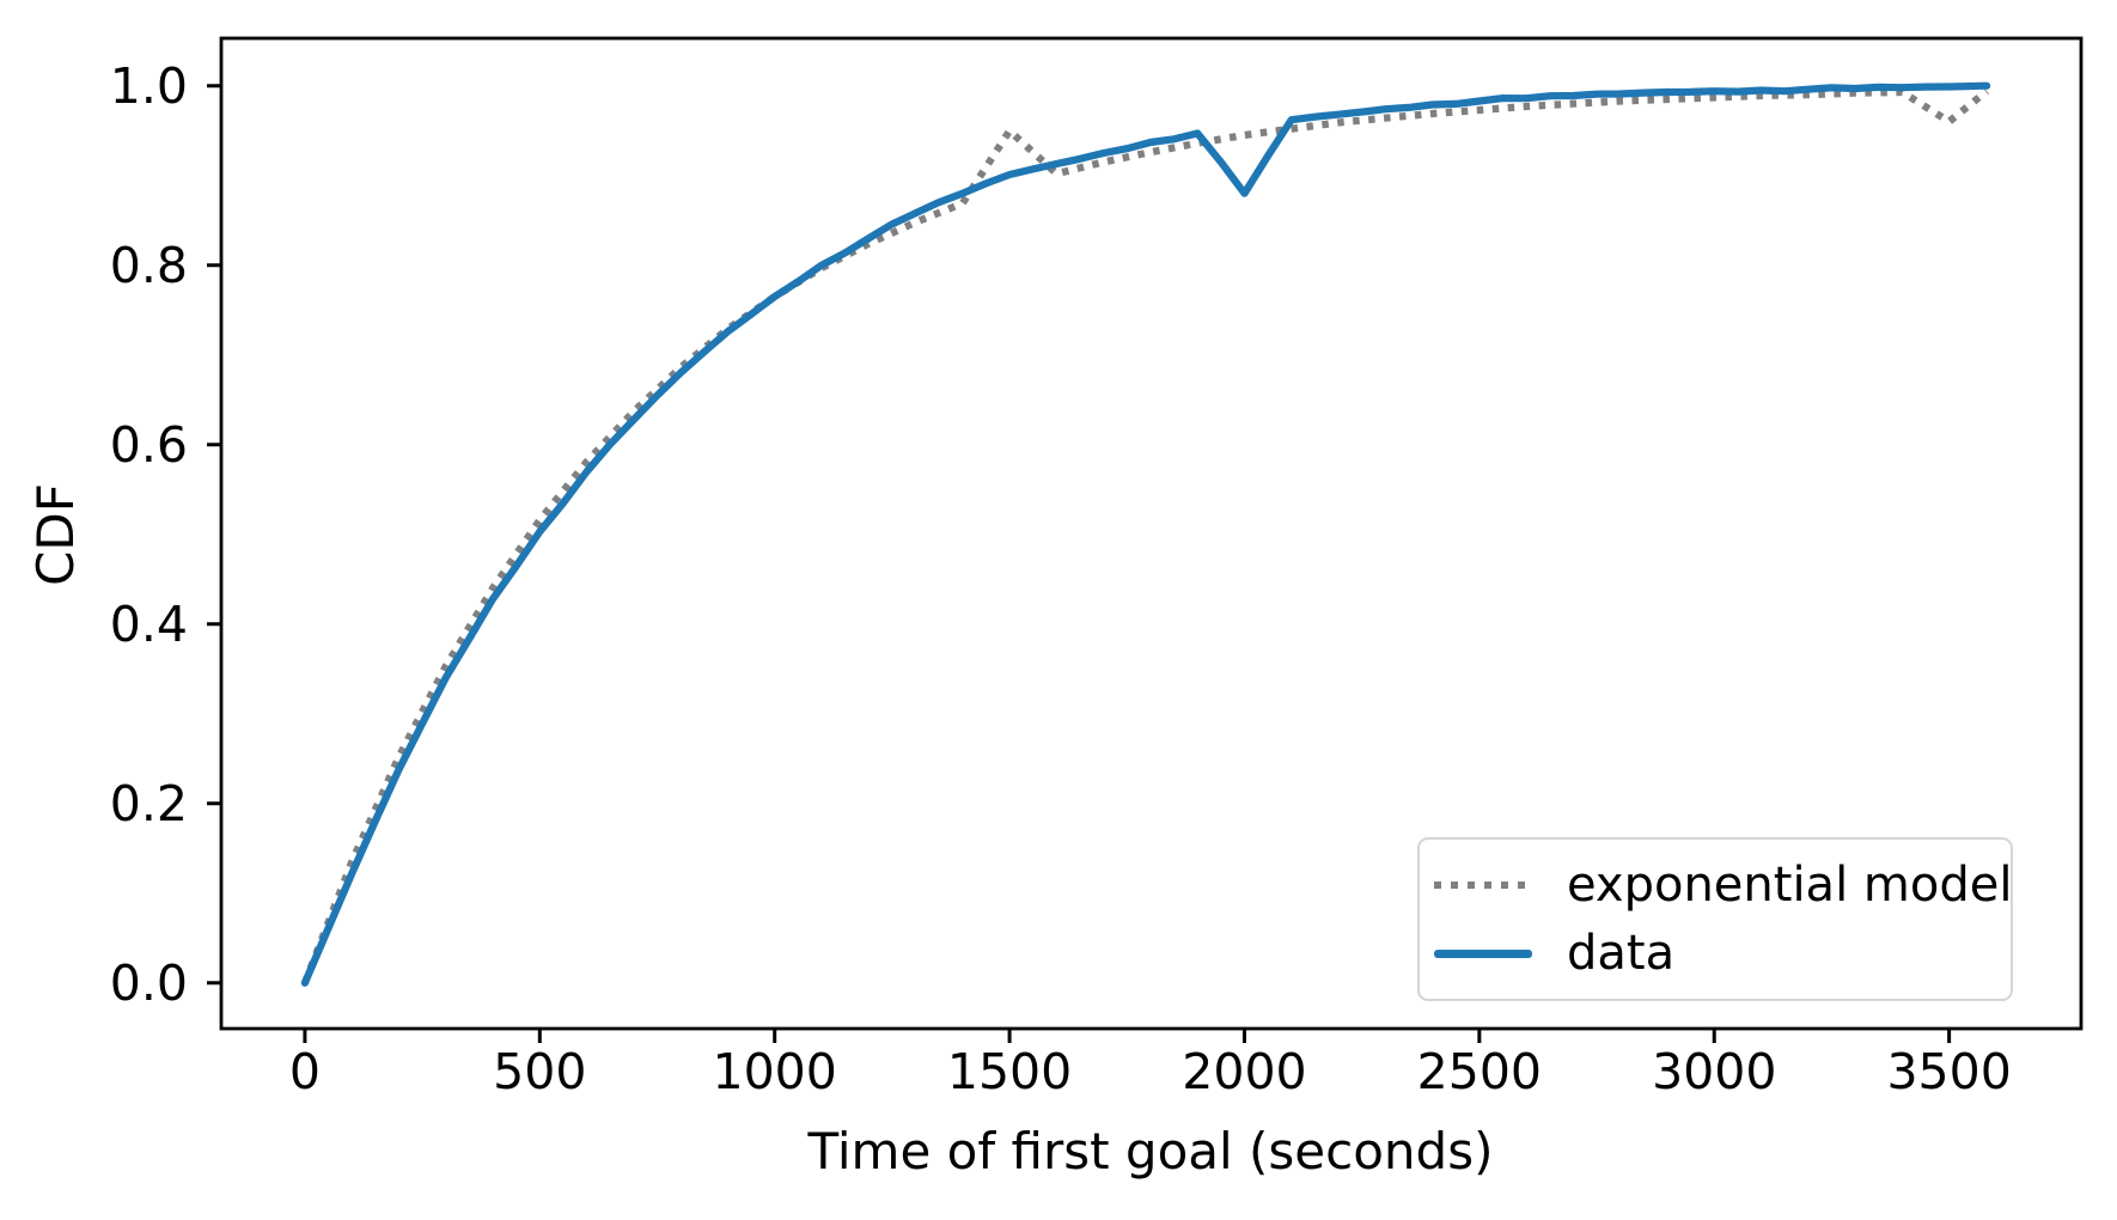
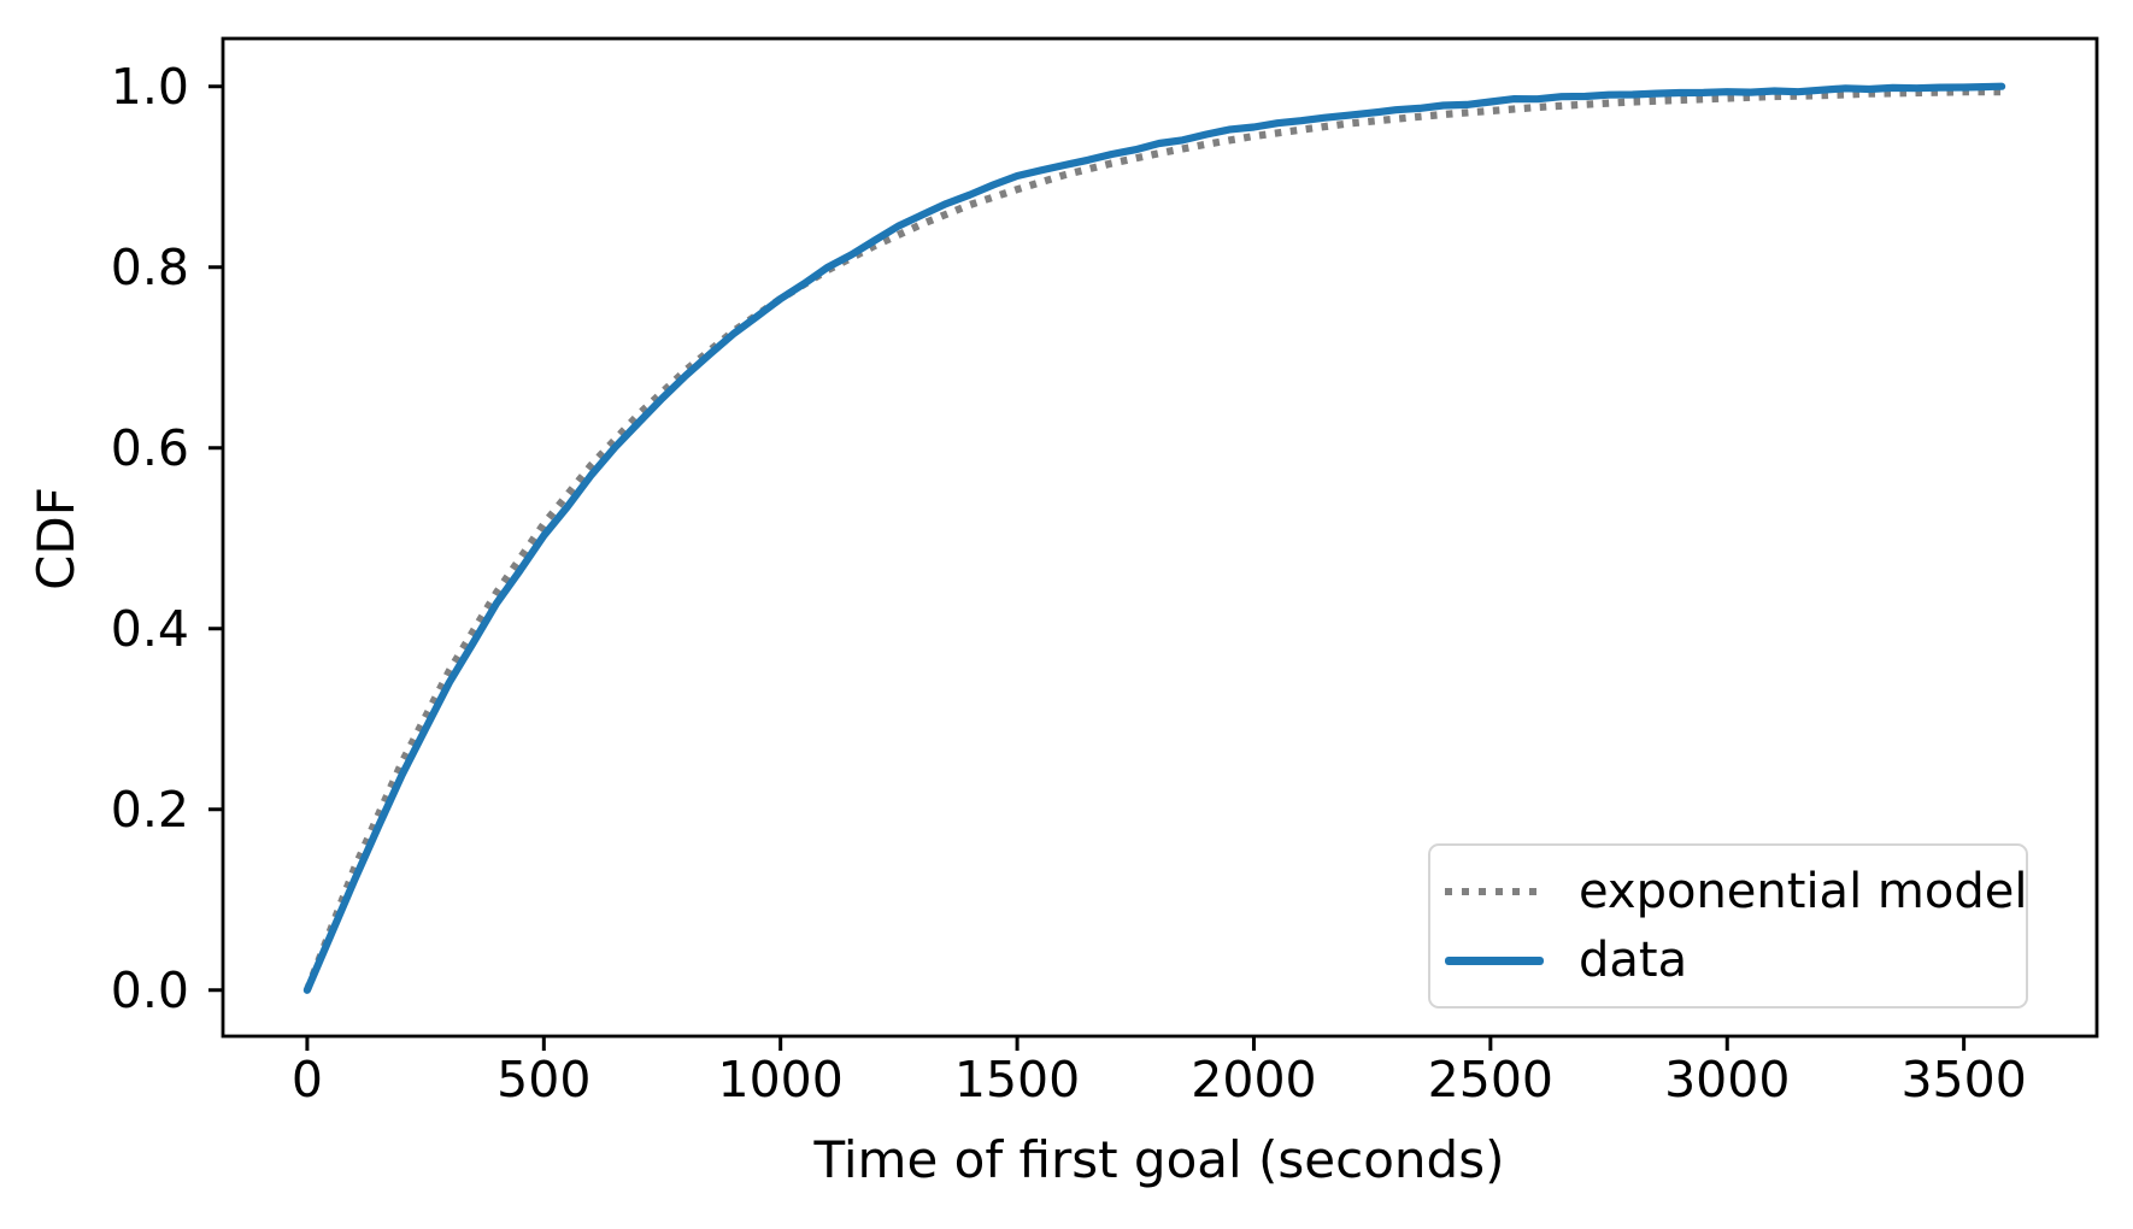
exponential model/1500: 0.95 -> 0.89
data/2000: 0.88 -> 0.95
exponential model/3500: 0.96 -> 0.99
